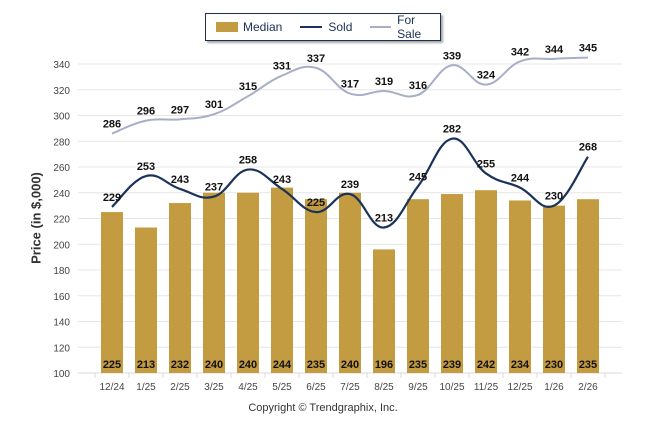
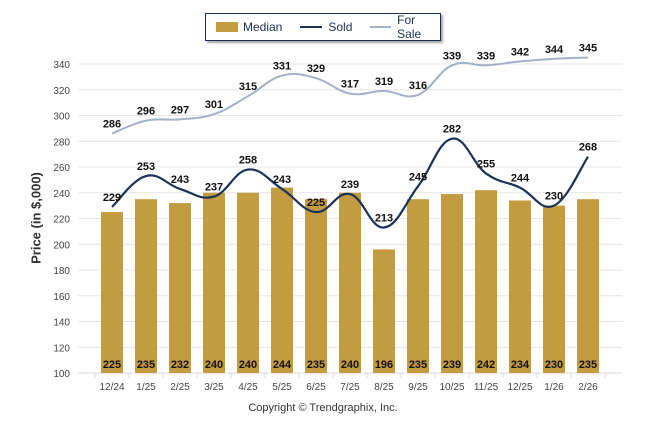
Median/1/25: 213 -> 235
For Sale/6/25: 337 -> 329
For Sale/11/25: 324 -> 339
